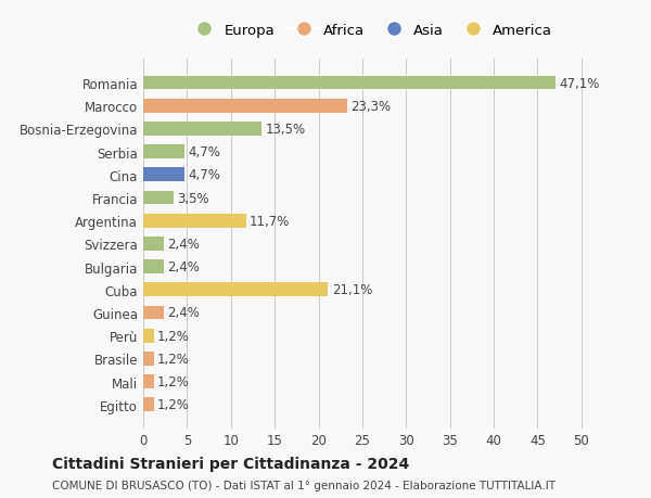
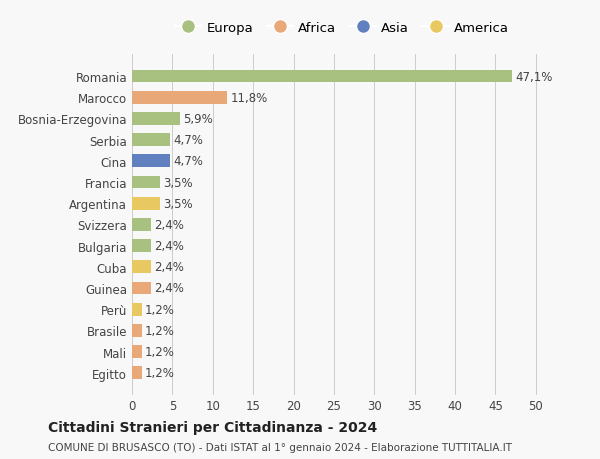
Marocco: 23,3% -> 11,8%
Bosnia-Erzegovina: 13,5% -> 5,9%
Argentina: 11,7% -> 3,5%
Cuba: 21,1% -> 2,4%
